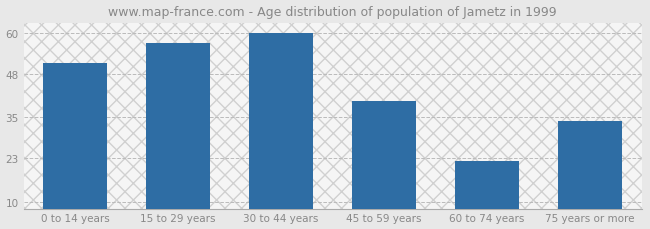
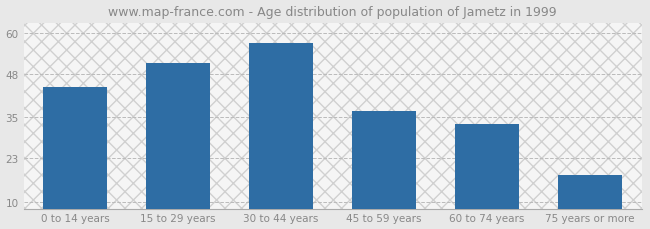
0 to 14 years: 51 -> 44
15 to 29 years: 57 -> 51
30 to 44 years: 60 -> 57
45 to 59 years: 40 -> 37
60 to 74 years: 22 -> 33
75 years or more: 34 -> 18
